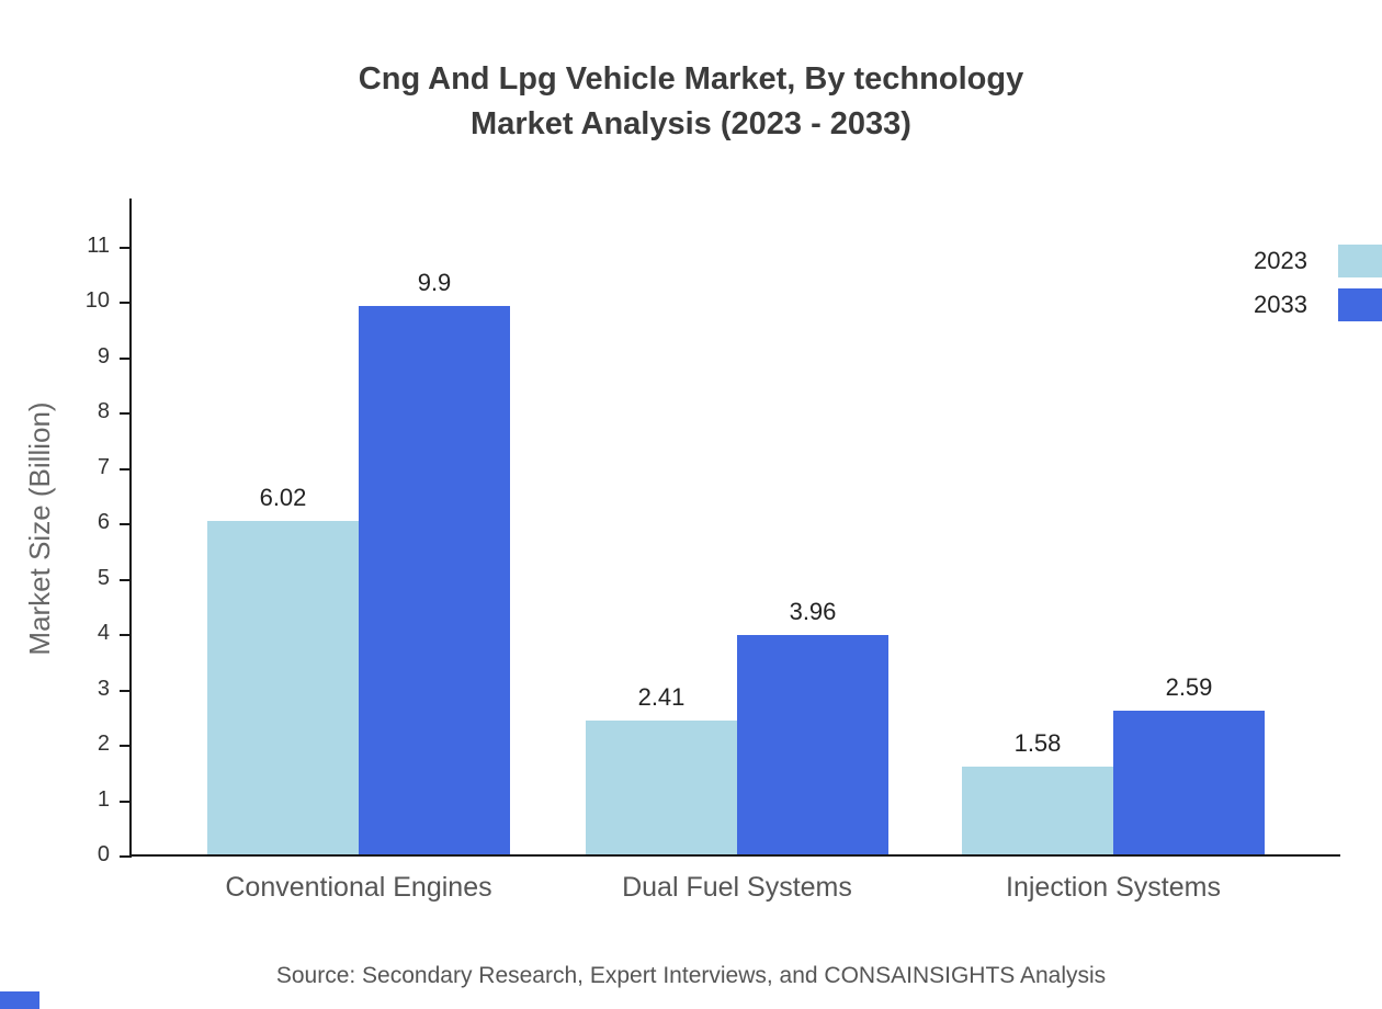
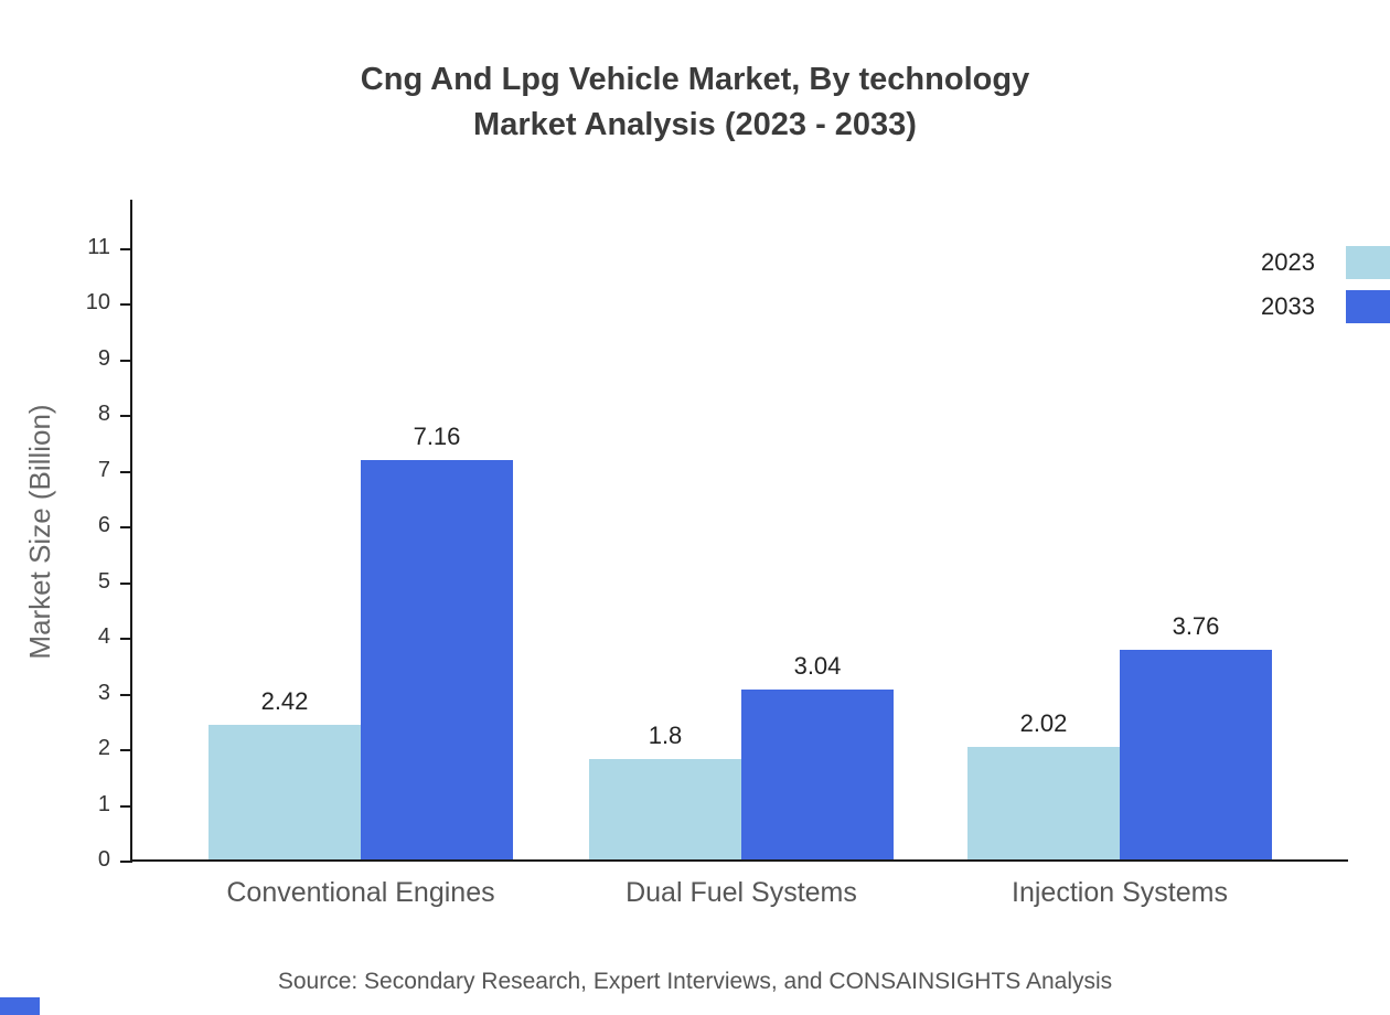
2023/Conventional Engines: 6.02 -> 2.42
2033/Conventional Engines: 9.9 -> 7.16
2023/Dual Fuel Systems: 2.41 -> 1.8
2033/Dual Fuel Systems: 3.96 -> 3.04
2023/Injection Systems: 1.58 -> 2.02
2033/Injection Systems: 2.59 -> 3.76
